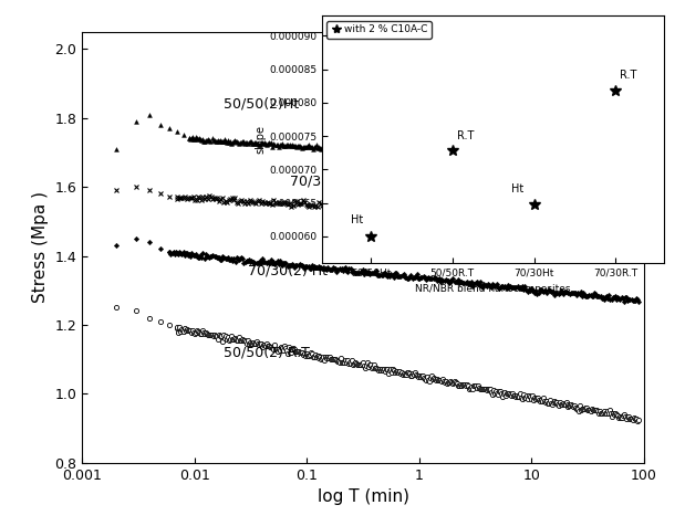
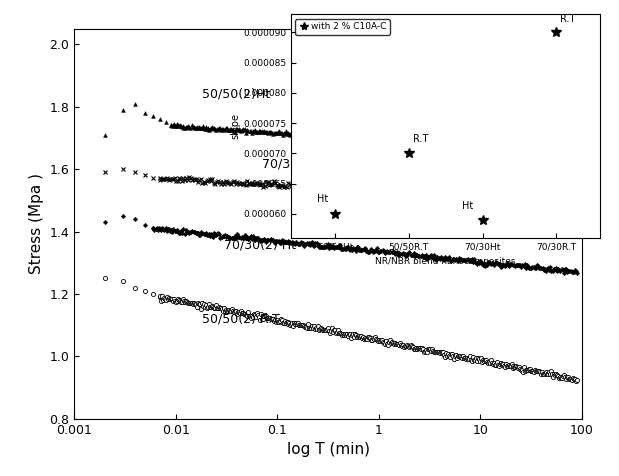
50/50R.T: 0.0000728 -> 0.0000700
70/30Ht: 0.0000648 -> 0.0000590
70/30R.T: 0.0000818 -> 0.0000900
